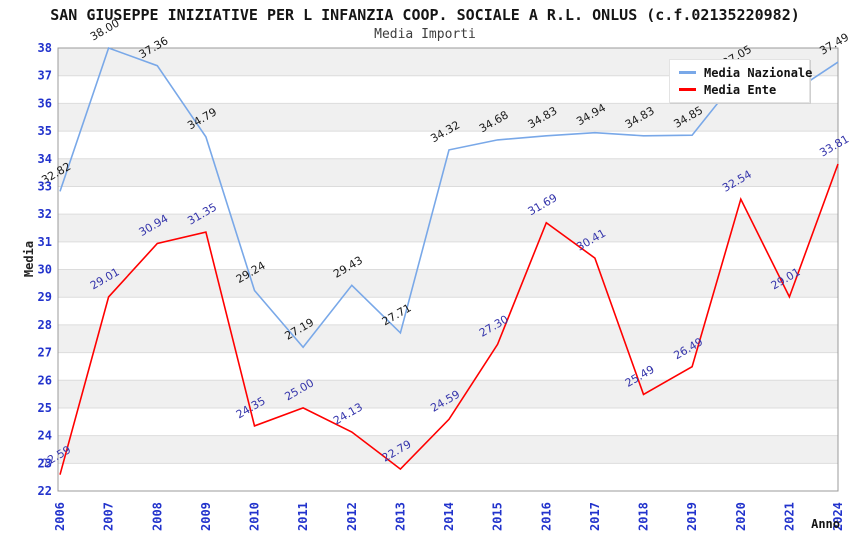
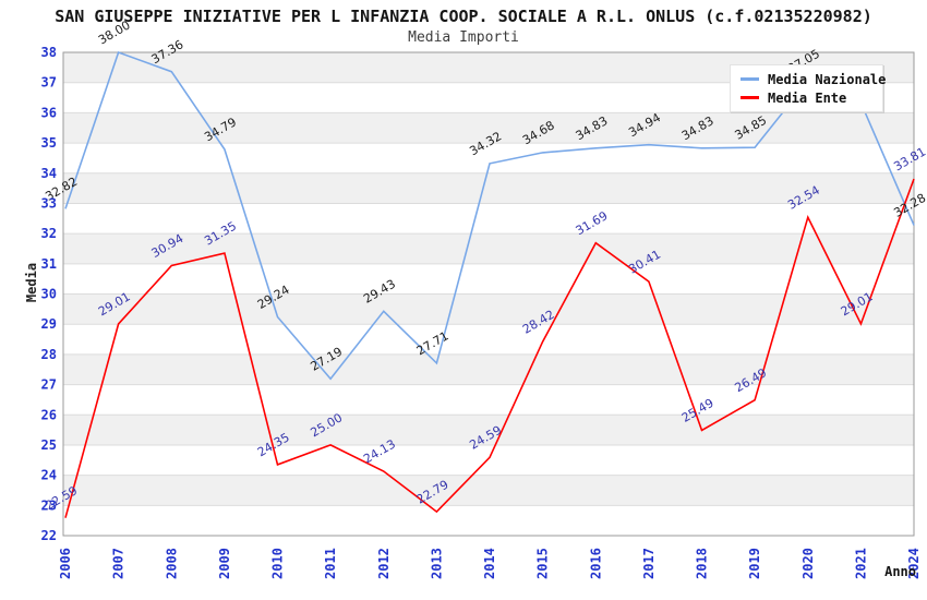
Media Ente/2015: 27.30 -> 28.42
Media Nazionale/2024: 37.49 -> 32.28
